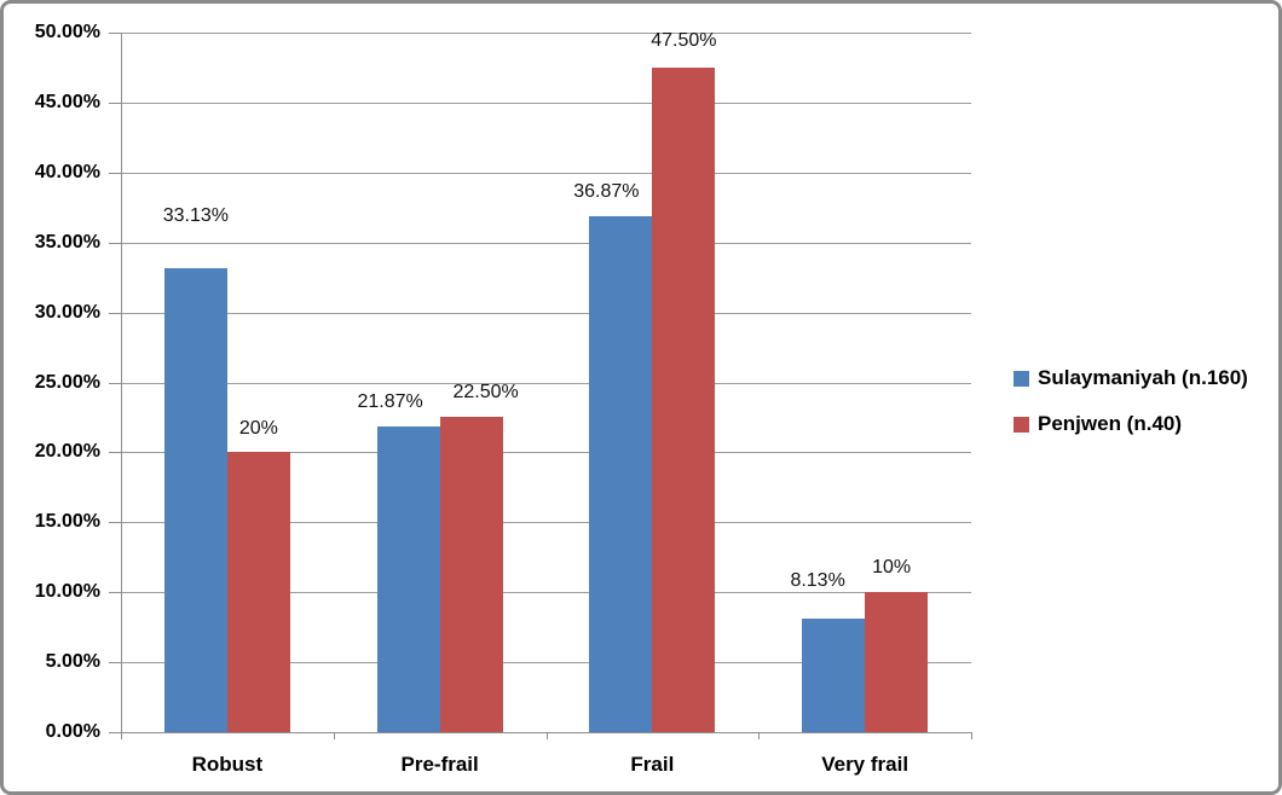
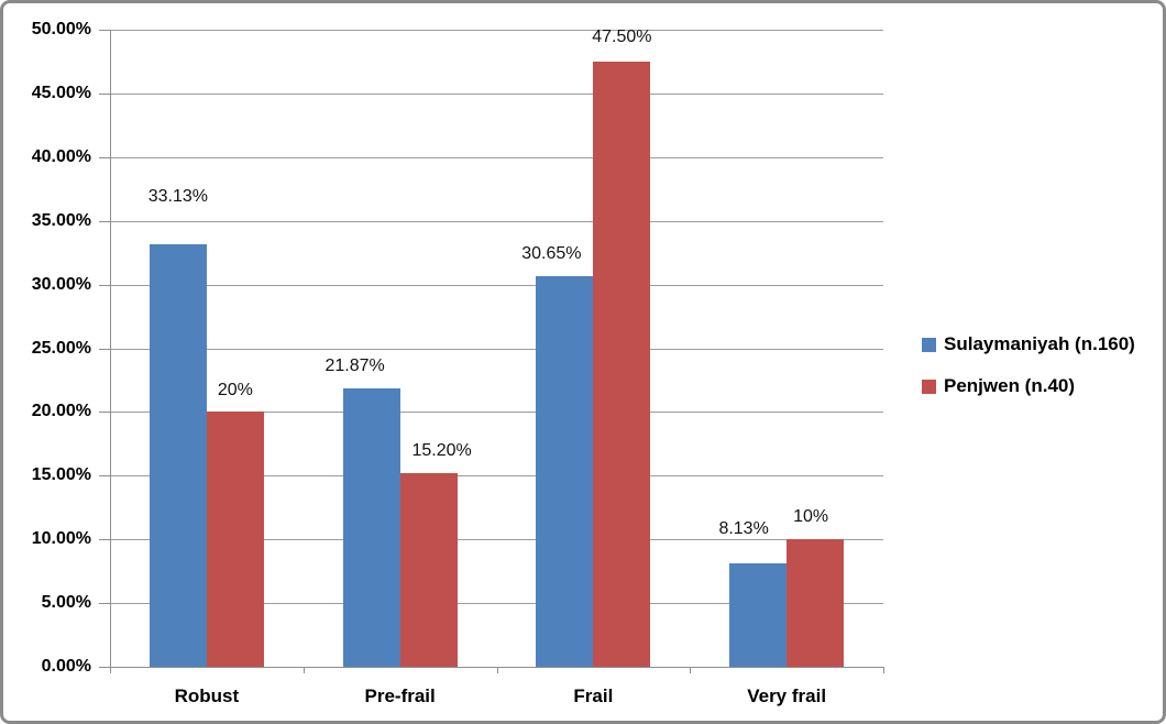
Penjwen (n.40)/Pre-frail: 22.50% -> 15.20%
Sulaymaniyah (n.160)/Frail: 36.87% -> 30.65%
